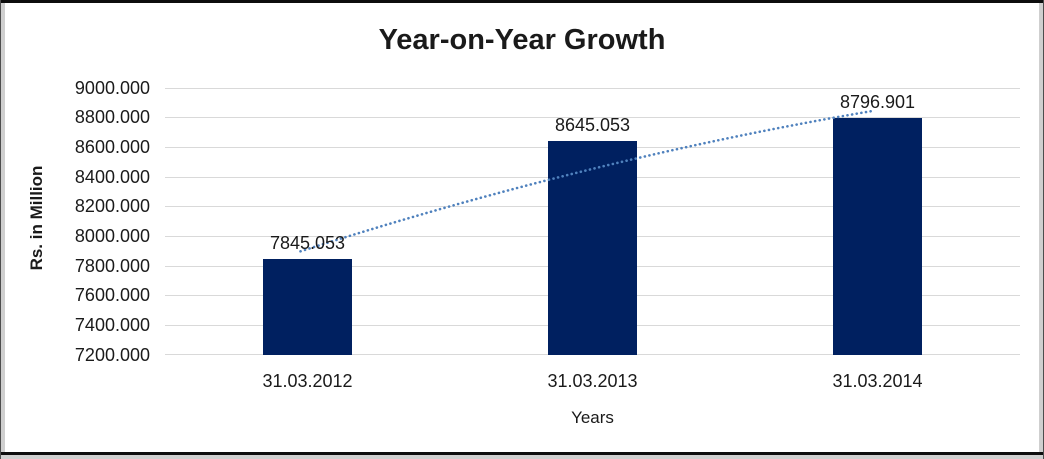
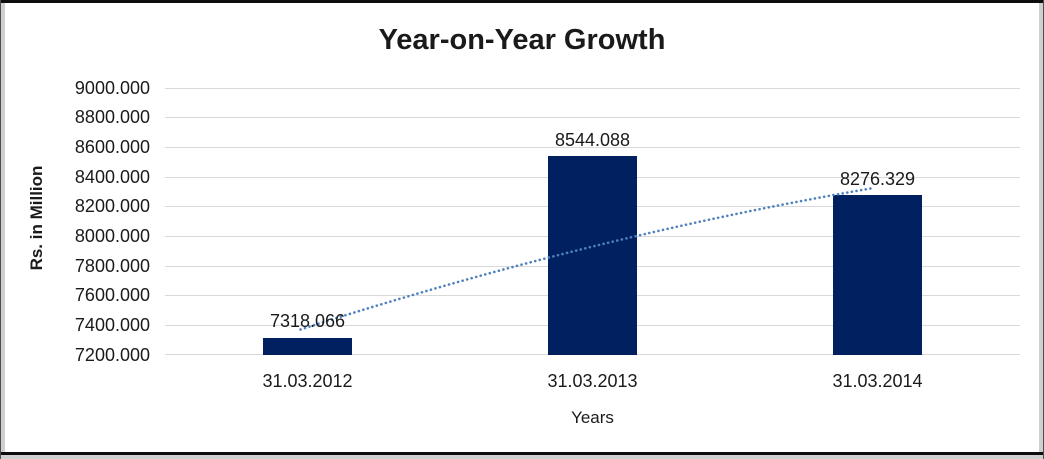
31.03.2012: 7845.053 -> 7318.066
31.03.2013: 8645.053 -> 8544.088
31.03.2014: 8796.901 -> 8276.329
